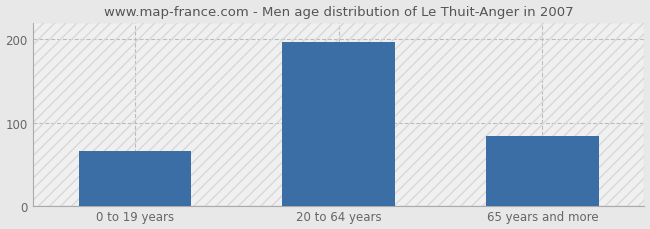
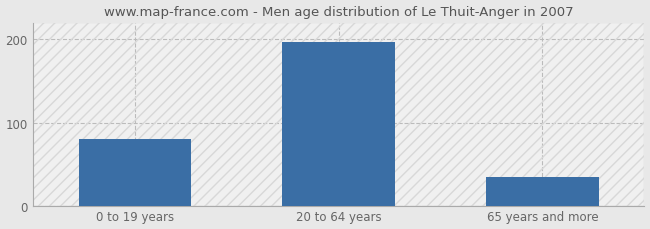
0 to 19 years: 66 -> 80
65 years and more: 84 -> 35
